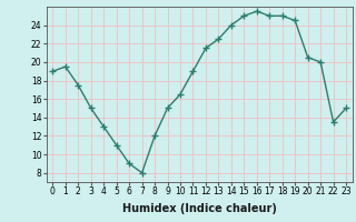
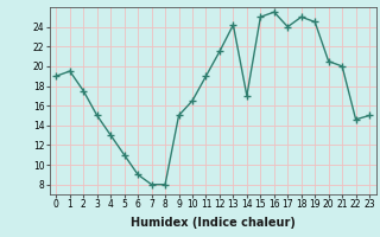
8: 12.0 -> 8.0
13: 22.5 -> 24.2
14: 24.0 -> 17.0
17: 25.0 -> 24.0
22: 13.5 -> 14.6
